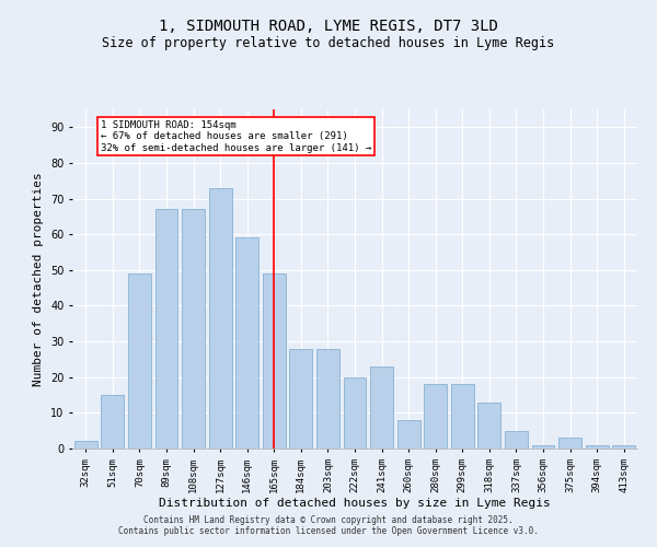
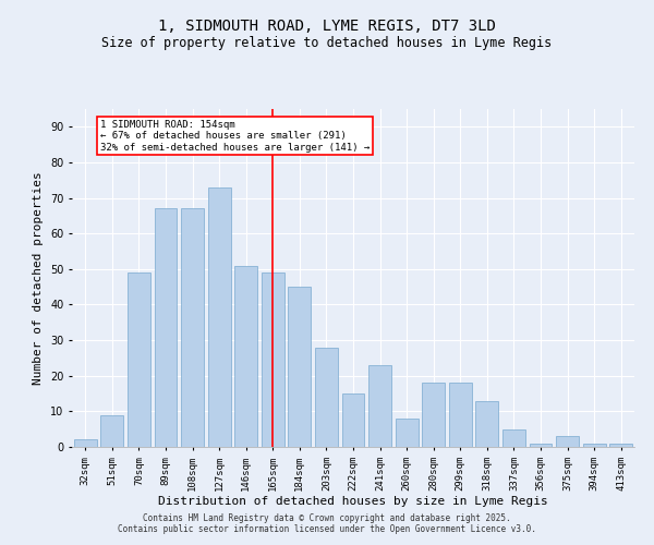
51sqm: 15 -> 9
146sqm: 59 -> 51
184sqm: 28 -> 45
222sqm: 20 -> 15
